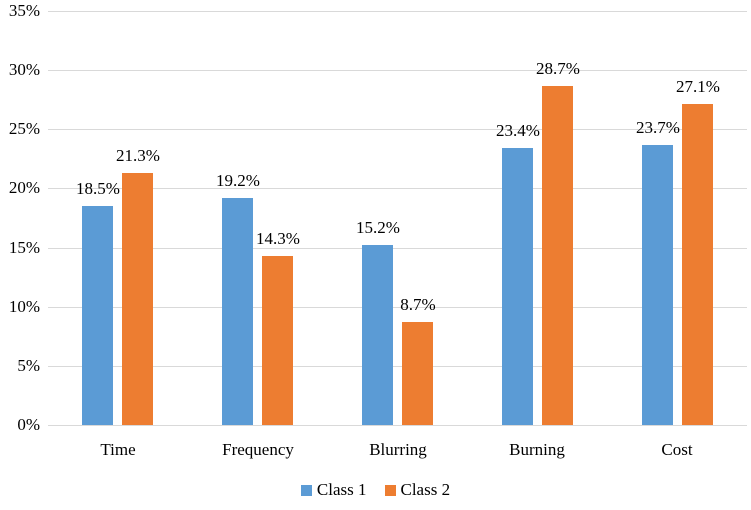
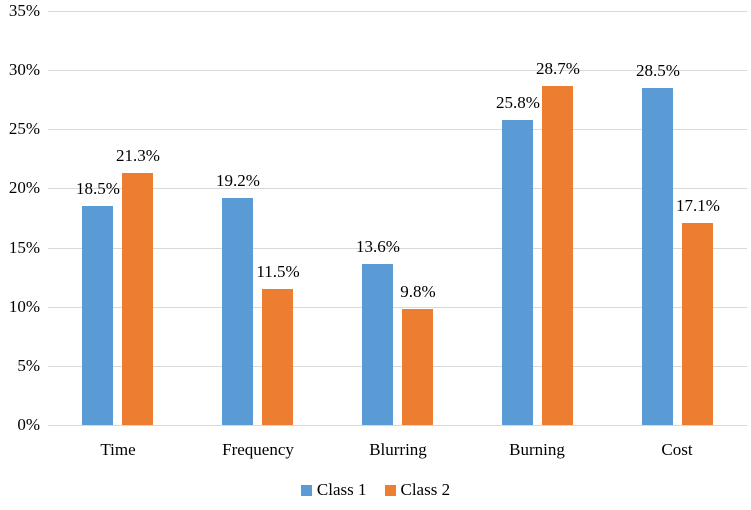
Class 2/Frequency: 14.3% -> 11.5%
Class 1/Blurring: 15.2% -> 13.6%
Class 2/Blurring: 8.7% -> 9.8%
Class 1/Burning: 23.4% -> 25.8%
Class 1/Cost: 23.7% -> 28.5%
Class 2/Cost: 27.1% -> 17.1%
